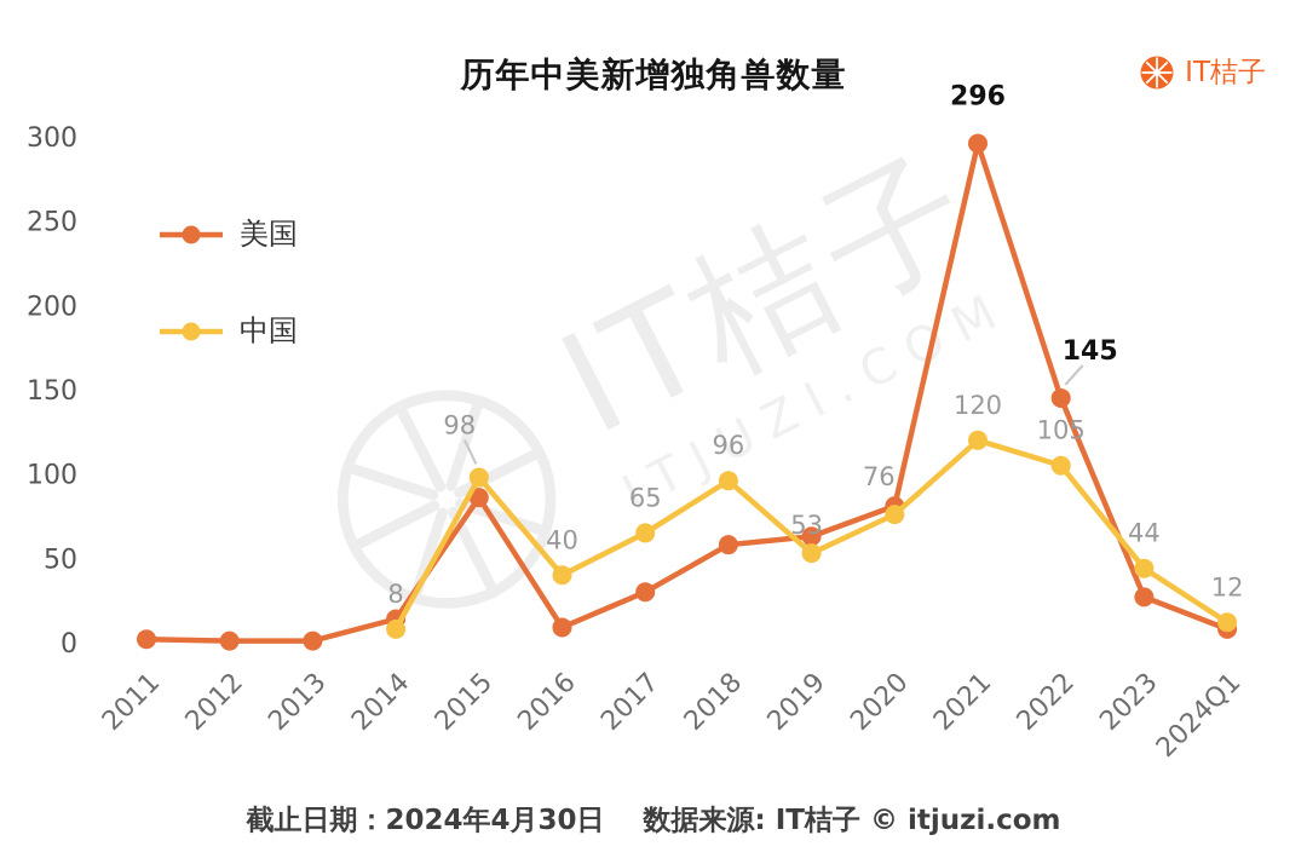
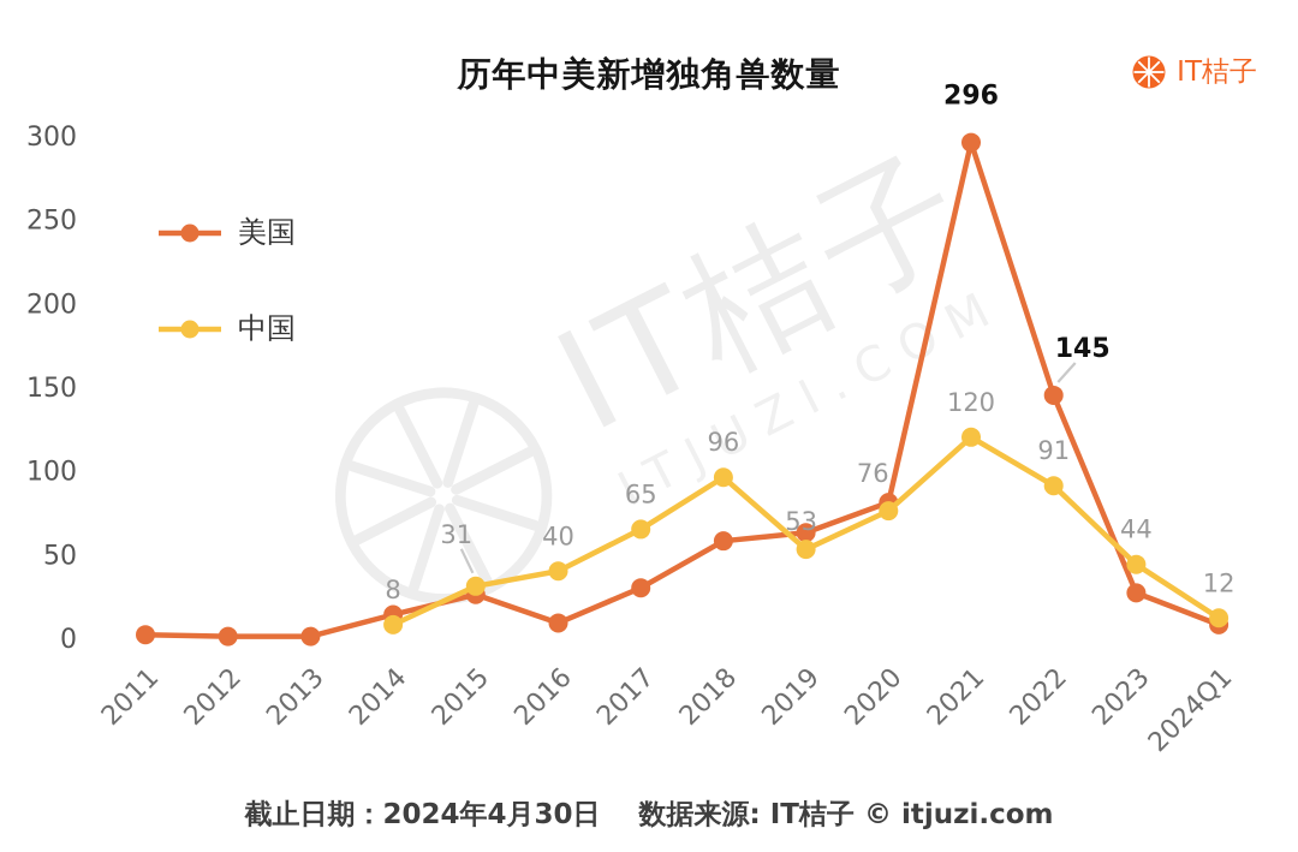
美国/2015: 86 -> 26
中国/2015: 98 -> 31
中国/2022: 105 -> 91
